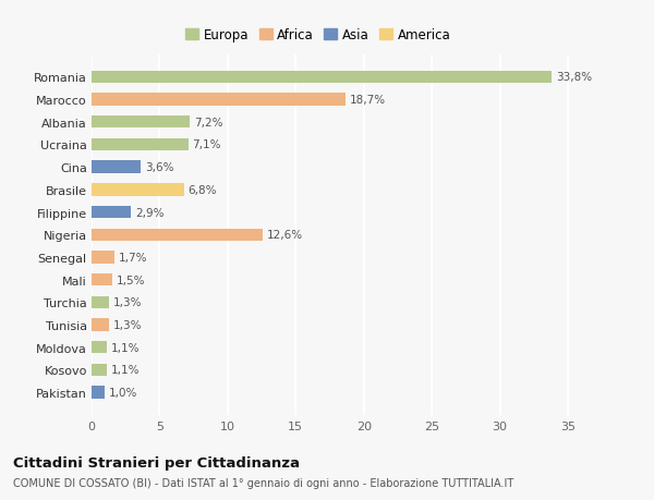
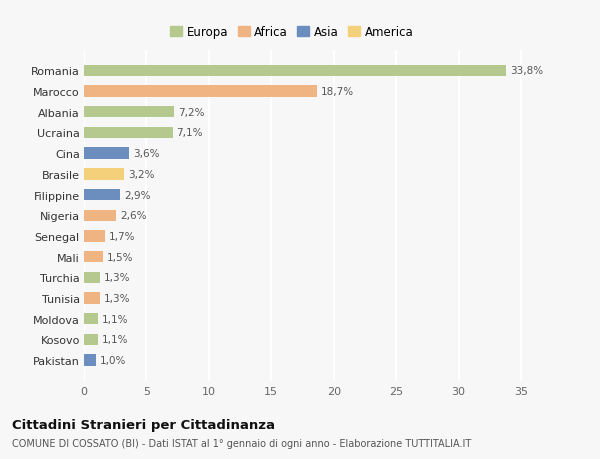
Brasile: 6,8% -> 3,2%
Nigeria: 12,6% -> 2,6%
